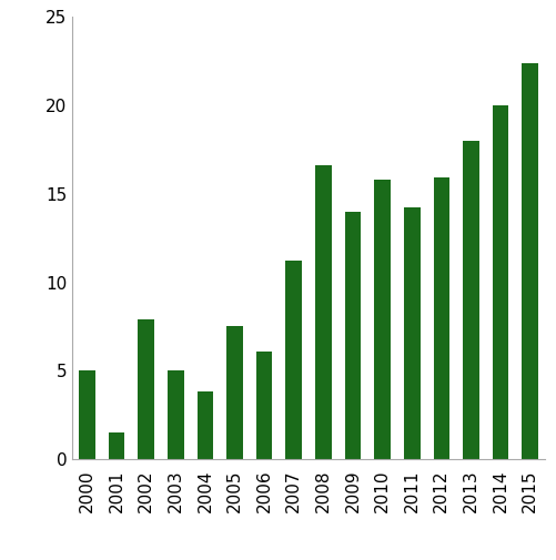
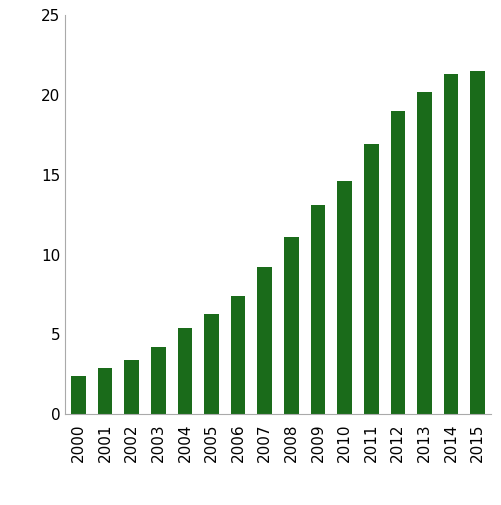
2000: 5.0 -> 2.4
2001: 1.5 -> 2.9
2002: 7.9 -> 3.4
2003: 5.0 -> 4.2
2004: 3.8 -> 5.4
2005: 7.5 -> 6.3
2006: 6.1 -> 7.4
2007: 11.2 -> 9.2
2008: 16.6 -> 11.1
2009: 14.0 -> 13.1
2010: 15.8 -> 14.6
2011: 14.2 -> 16.9
2012: 15.9 -> 19.0
2013: 18.0 -> 20.2
2014: 20.0 -> 21.3
2015: 22.4 -> 21.5
